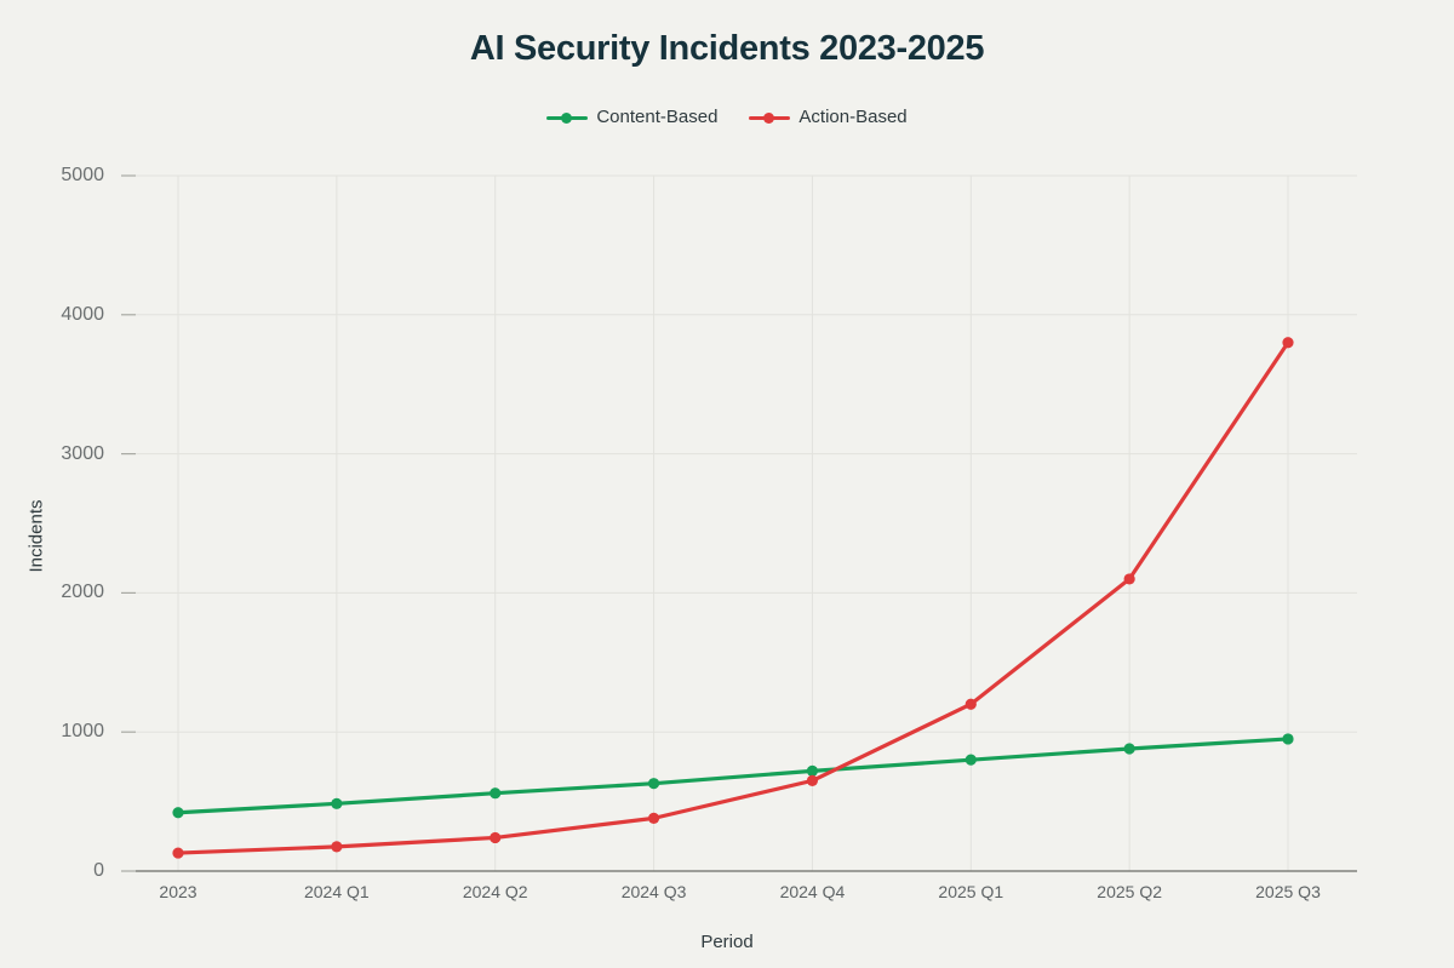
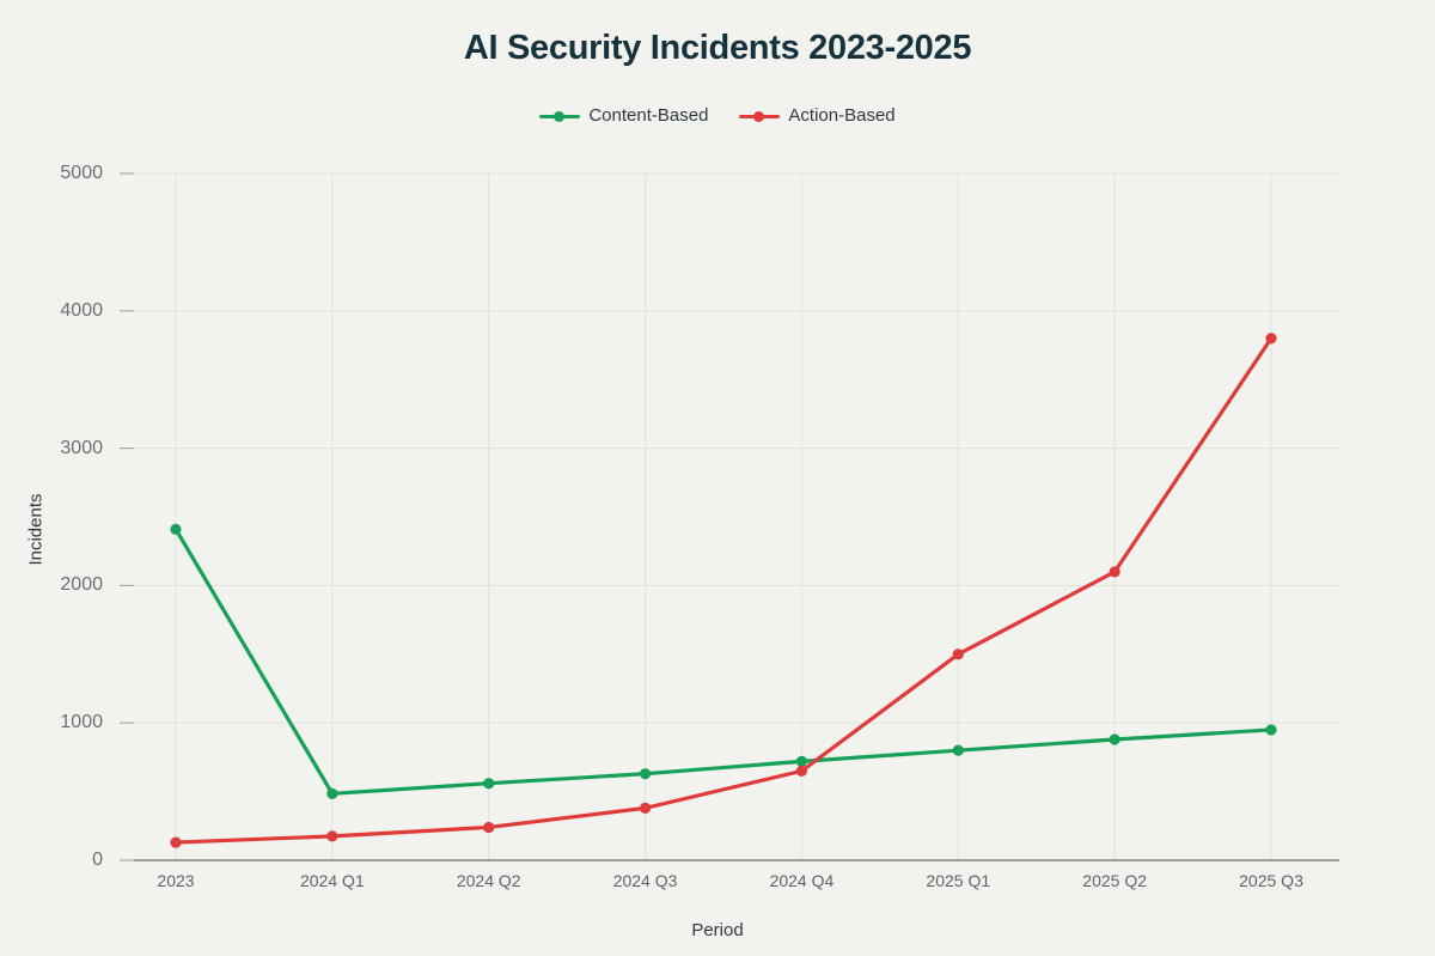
Content-Based/2023: 420 -> 2410
Action-Based/2025 Q1: 1200 -> 1500
